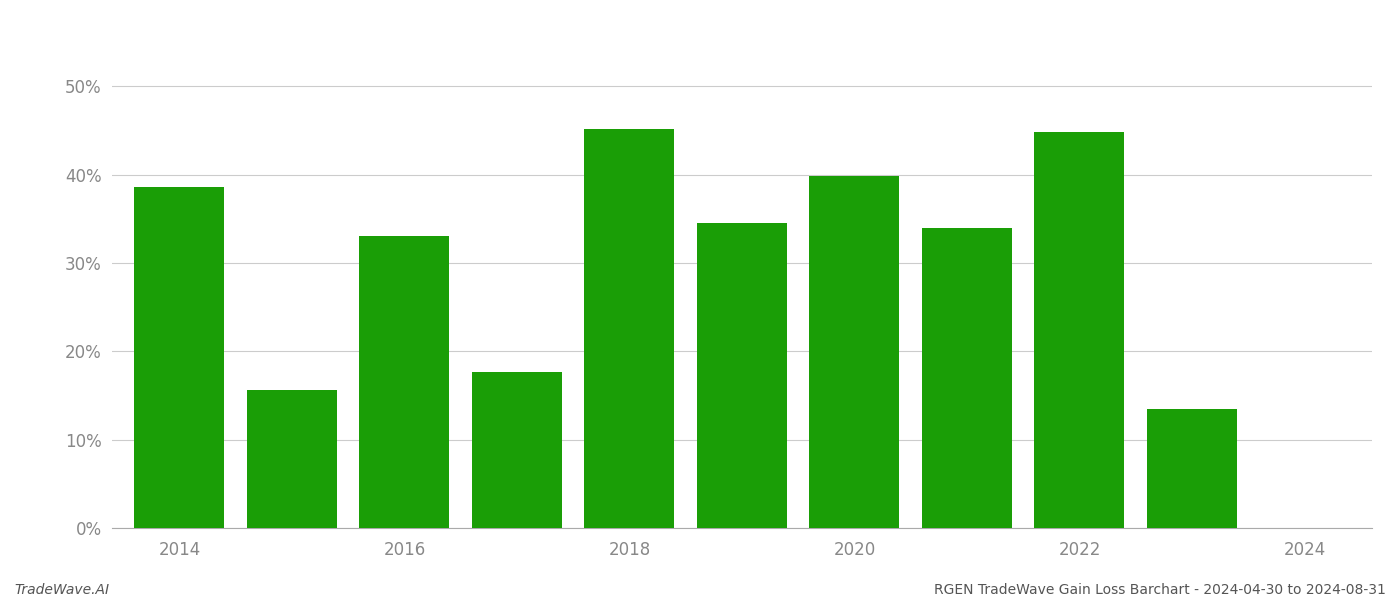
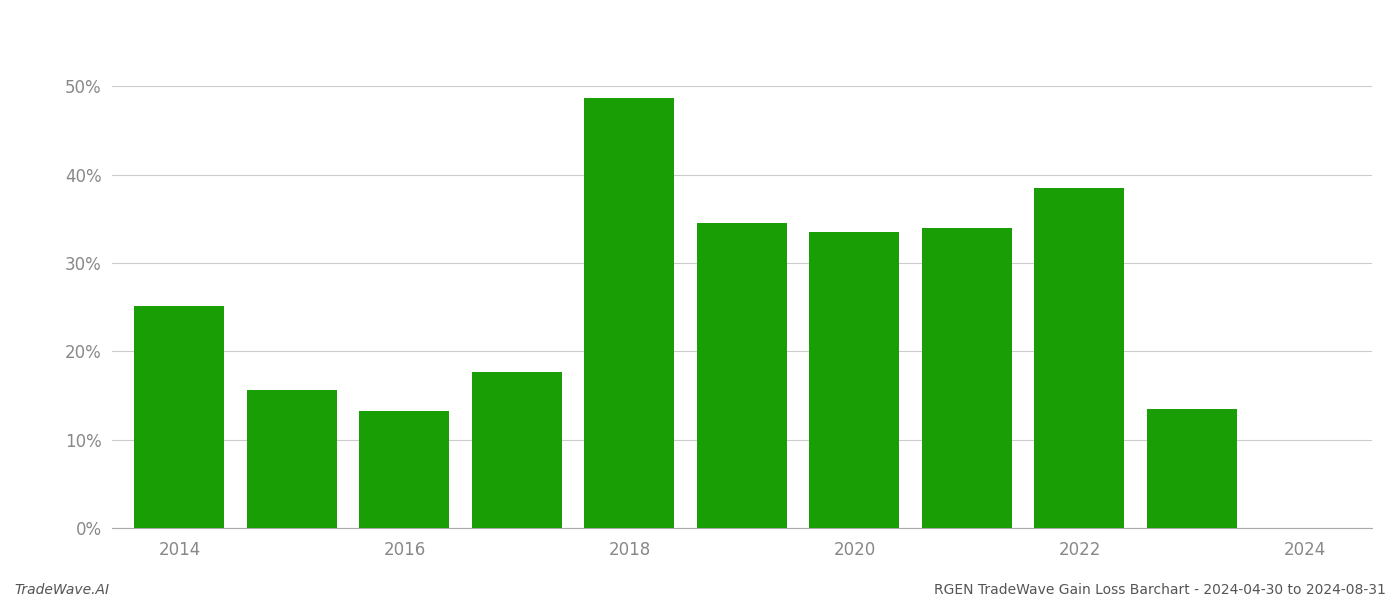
2014: 38.6% -> 25.1%
2016: 33.0% -> 13.2%
2018: 45.2% -> 48.7%
2020: 39.8% -> 33.5%
2022: 44.8% -> 38.5%
